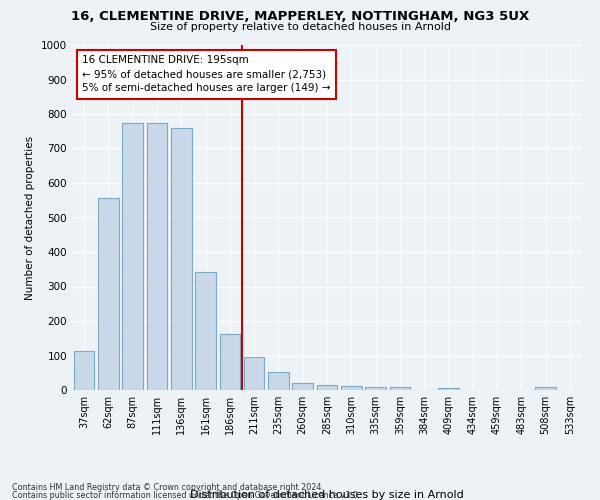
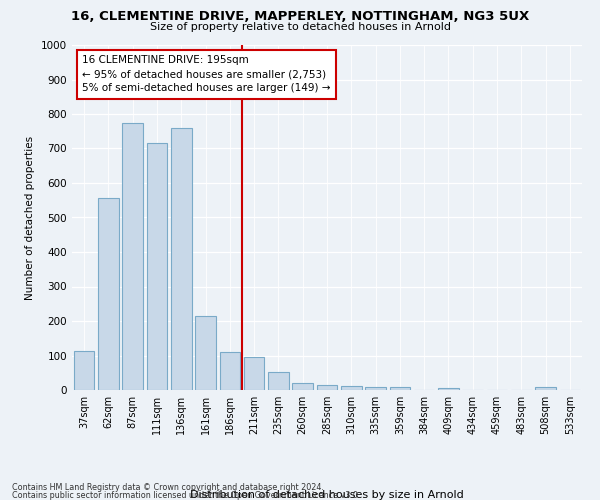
111sqm: 775 -> 715
161sqm: 342 -> 215
186sqm: 162 -> 110
